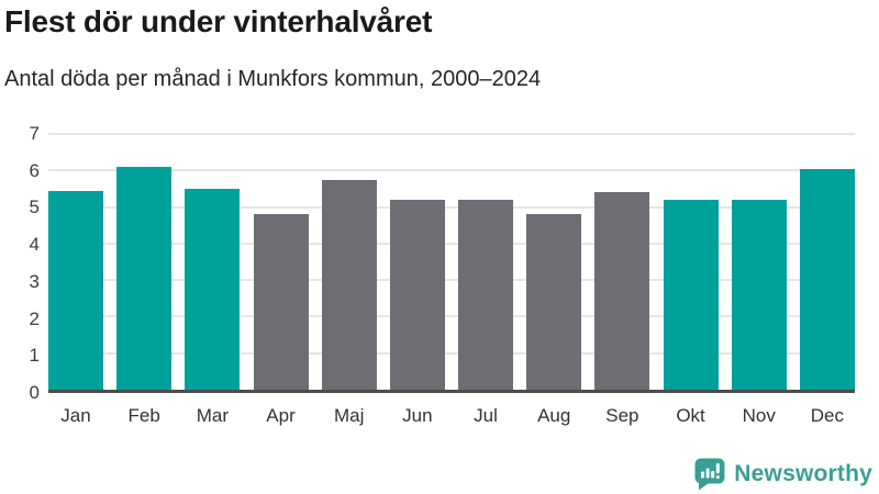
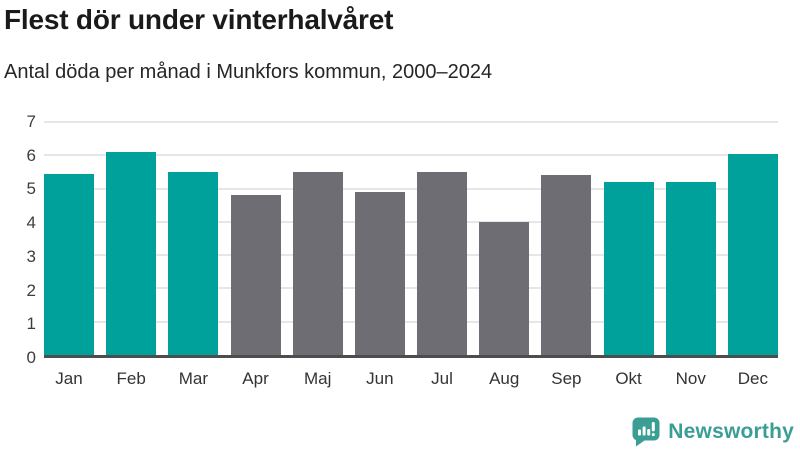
Maj: 5.8 -> 5.5
Jun: 5.2 -> 4.9
Jul: 5.2 -> 5.5
Aug: 4.8 -> 4.0
